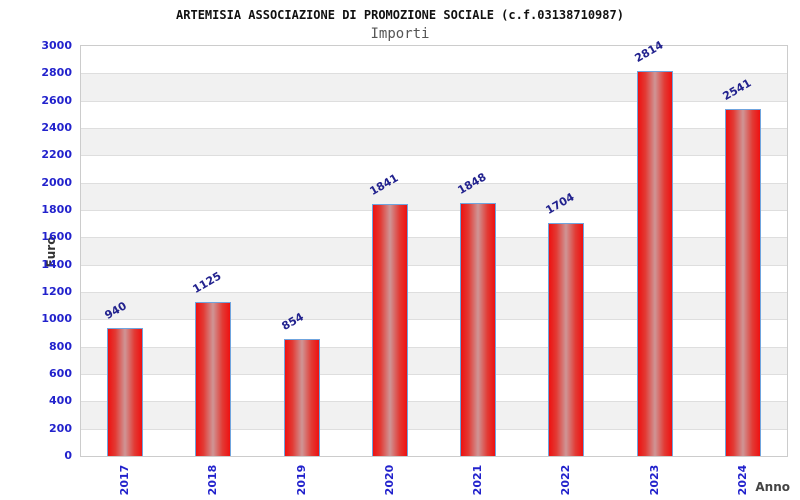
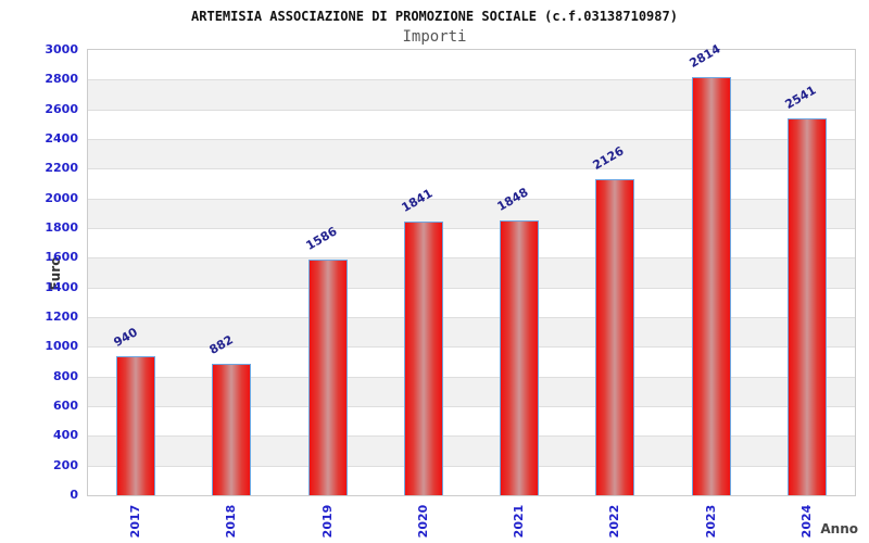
2018: 1125 -> 882
2019: 854 -> 1586
2022: 1704 -> 2126
